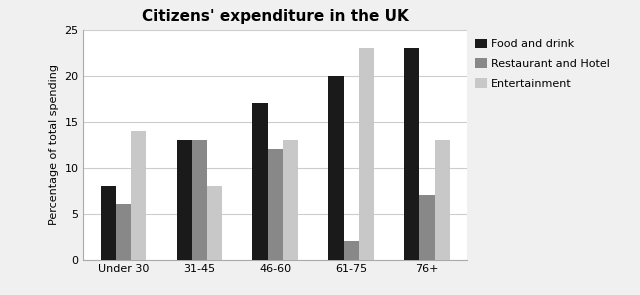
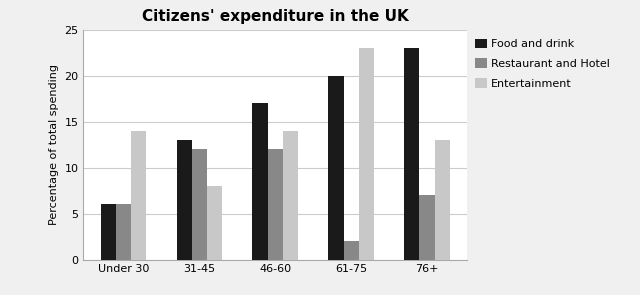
Food and drink/Under 30: 8 -> 6
Restaurant and Hotel/31-45: 13 -> 12
Entertainment/46-60: 13 -> 14
